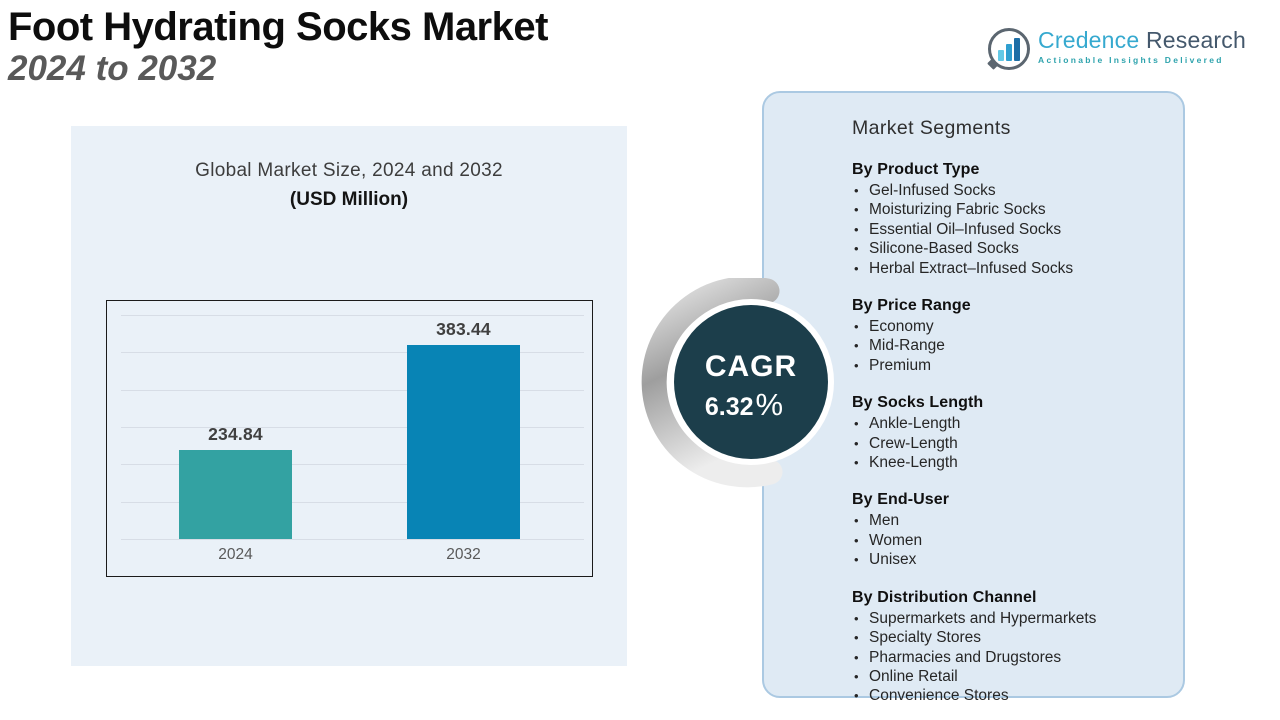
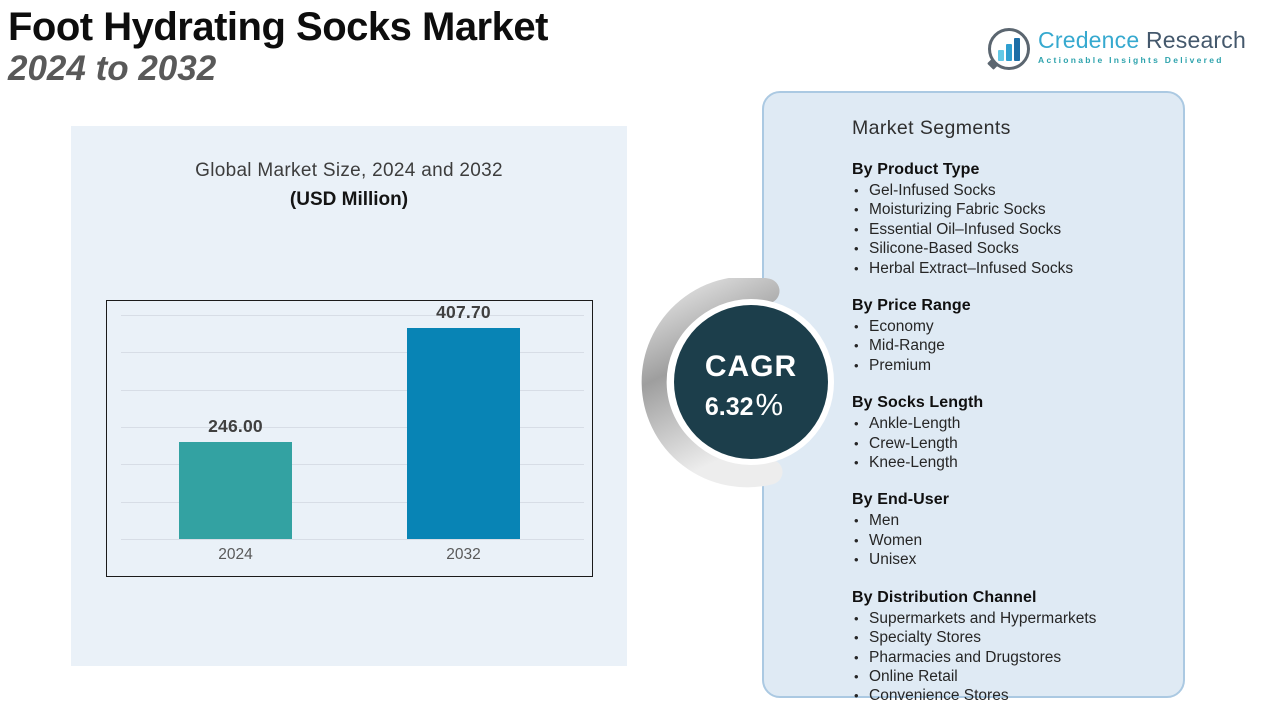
2024: 234.84 -> 246.00
2032: 383.44 -> 407.70
